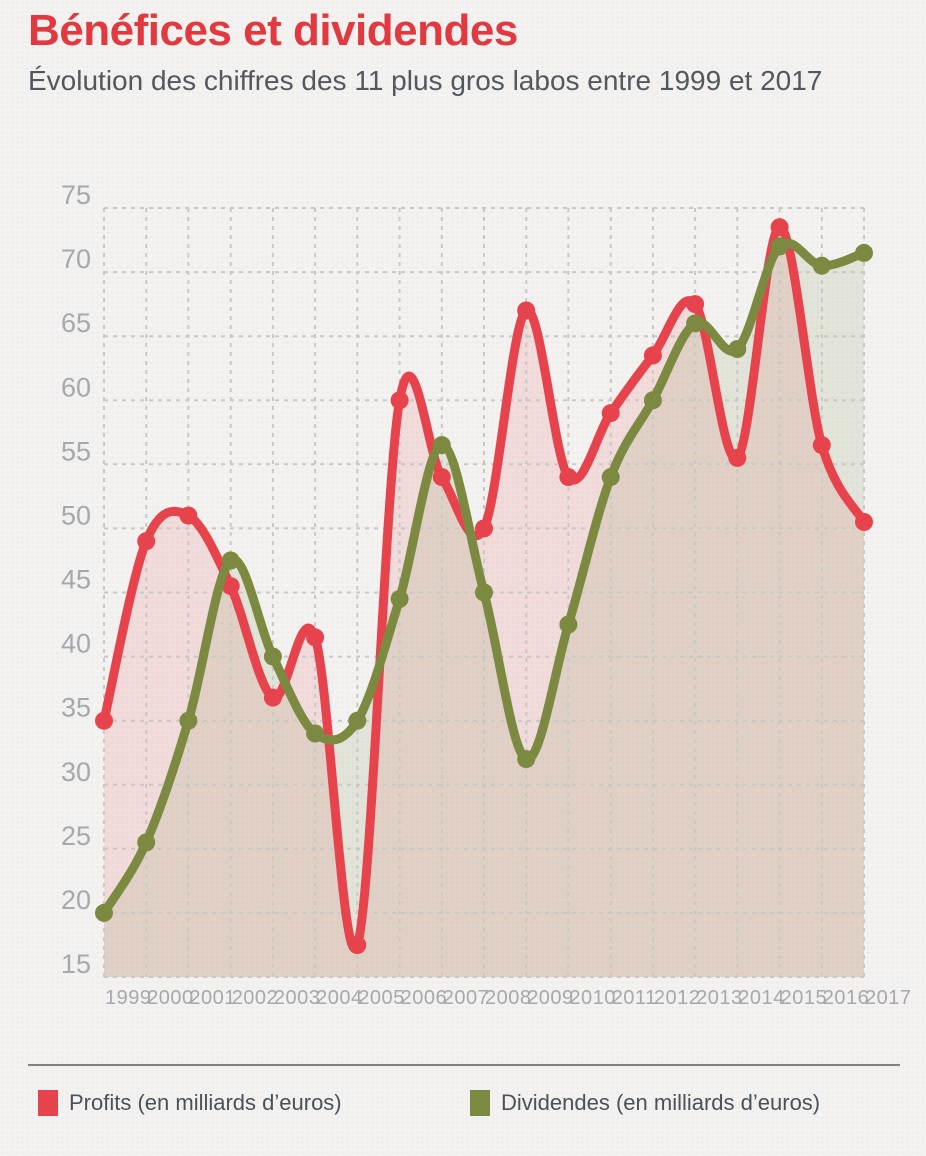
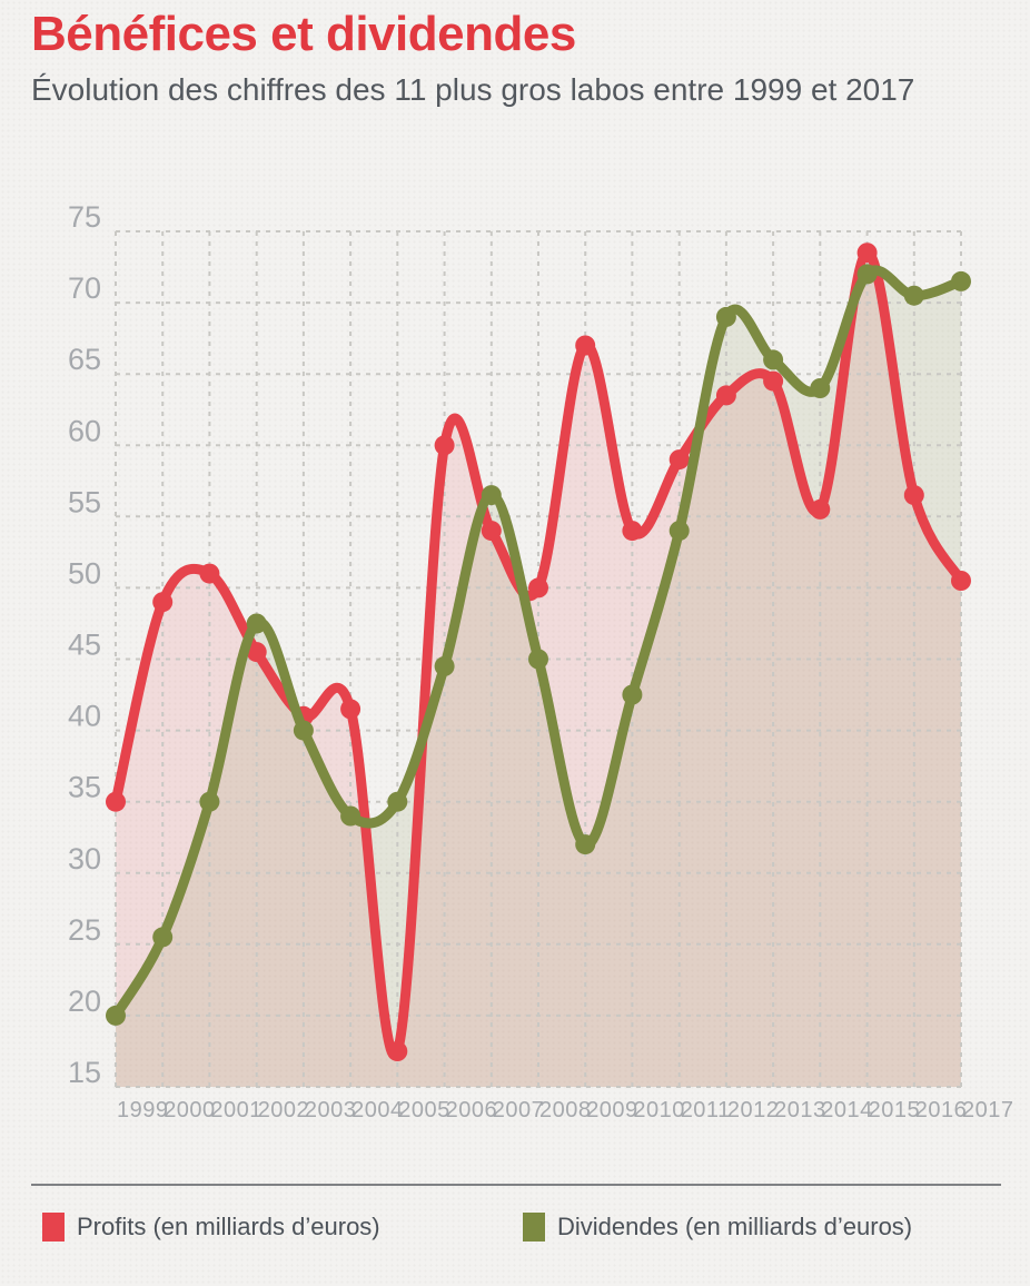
Profits (en milliards d’euros)/2003: 36.8 -> 41.0
Dividendes (en milliards d’euros)/2012: 60.0 -> 69.0
Profits (en milliards d’euros)/2013: 67.5 -> 64.5
